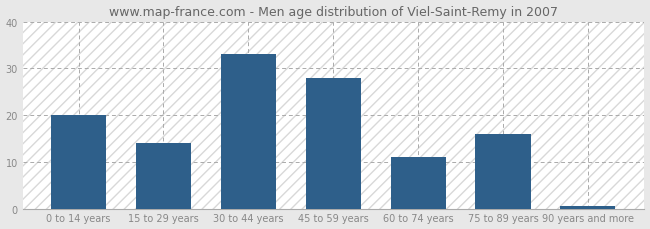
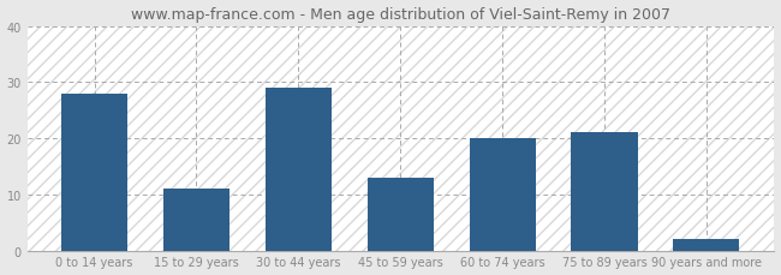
0 to 14 years: 20.0 -> 28.0
15 to 29 years: 14.0 -> 11.0
30 to 44 years: 33.0 -> 29.0
45 to 59 years: 28.0 -> 13.0
60 to 74 years: 11.0 -> 20.0
75 to 89 years: 16.0 -> 21.0
90 years and more: 0.5 -> 2.0
